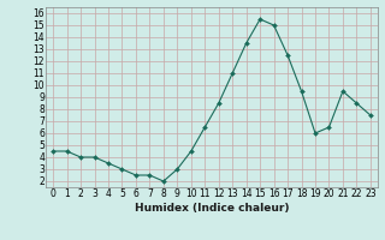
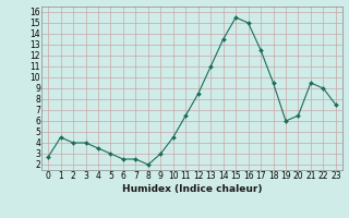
0: 4.5 -> 2.7
22: 8.5 -> 9.0
